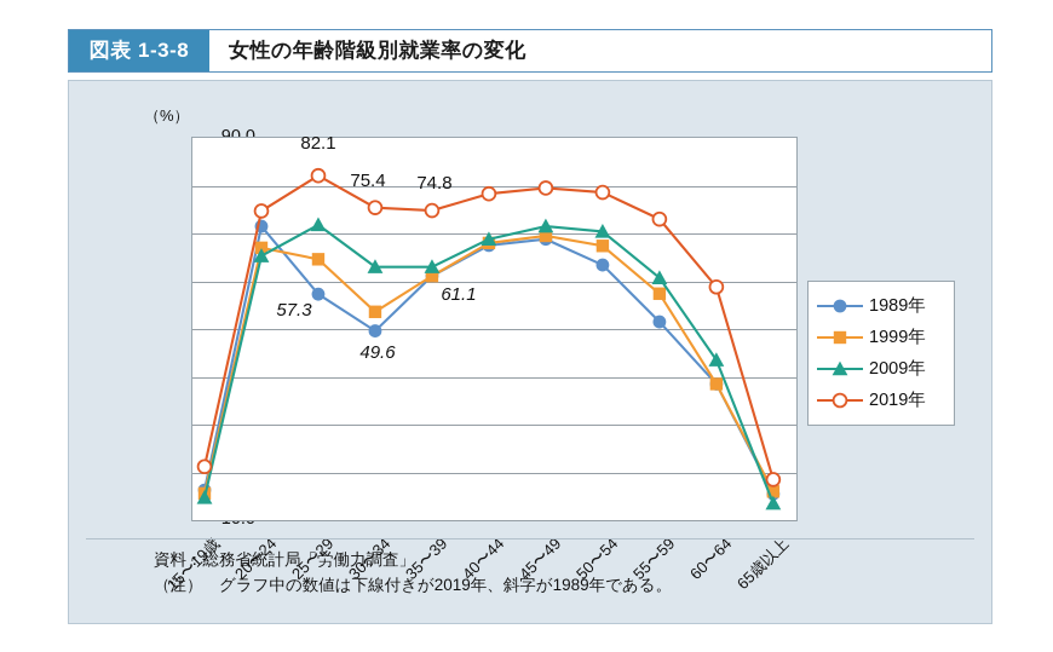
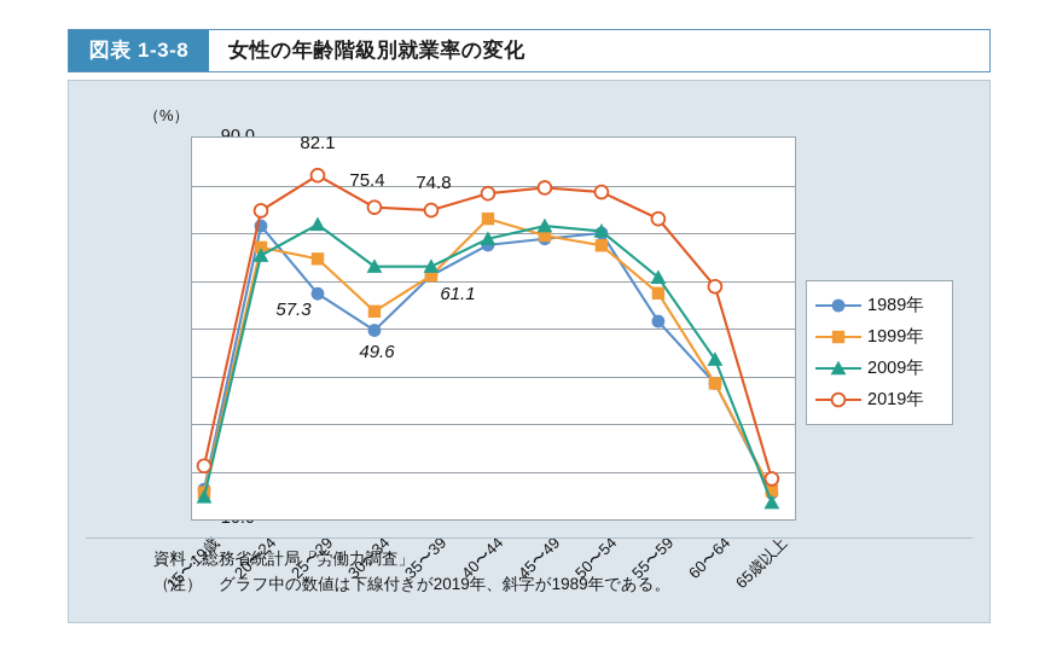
1999年/40〜44: 68 -> 73
1989年/50〜54: 63 -> 70
